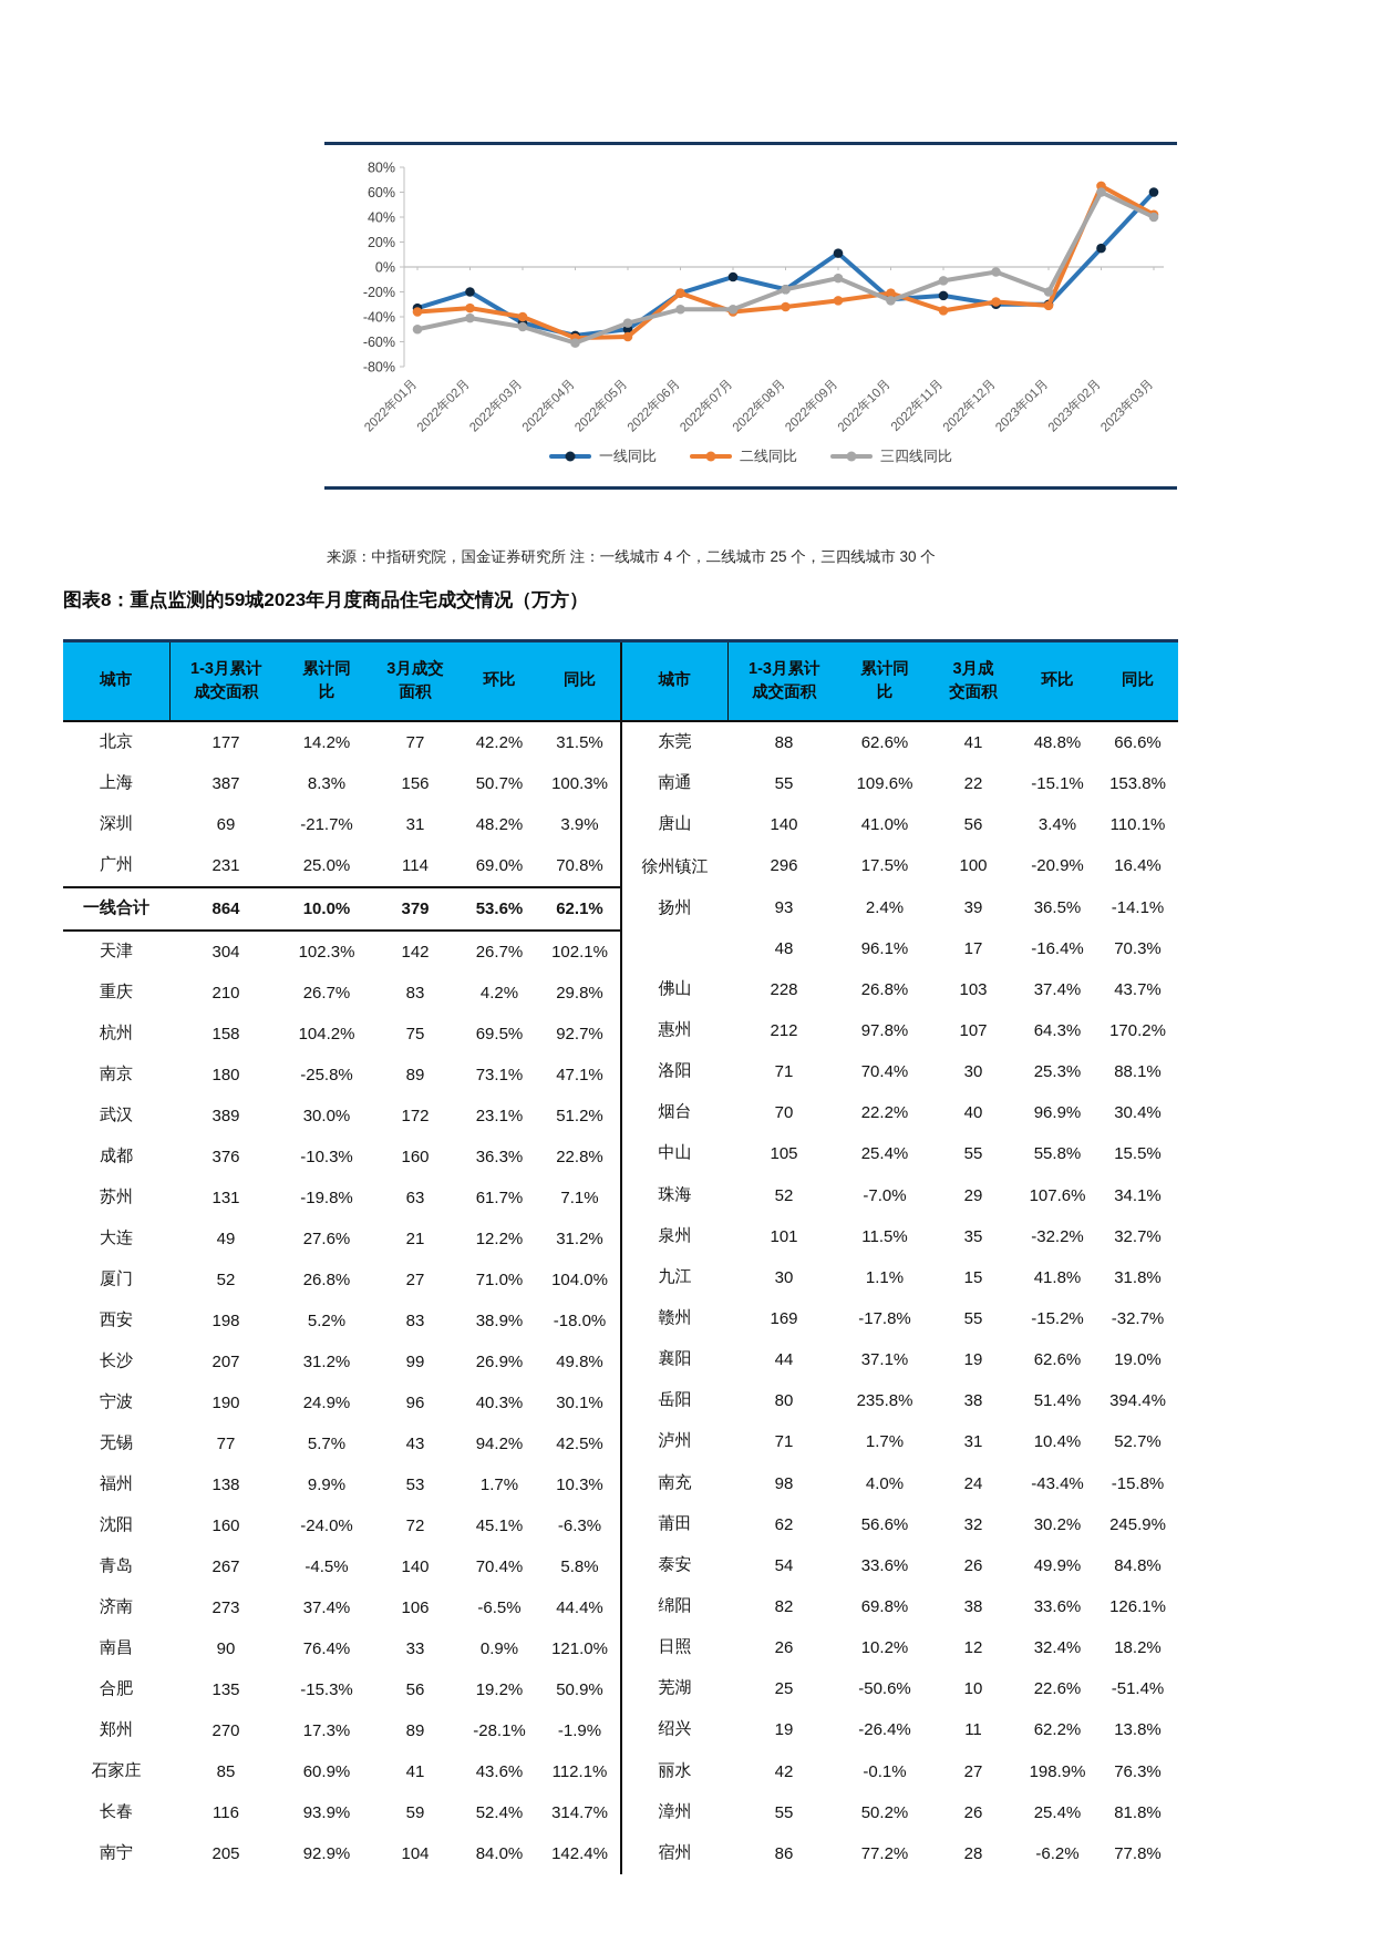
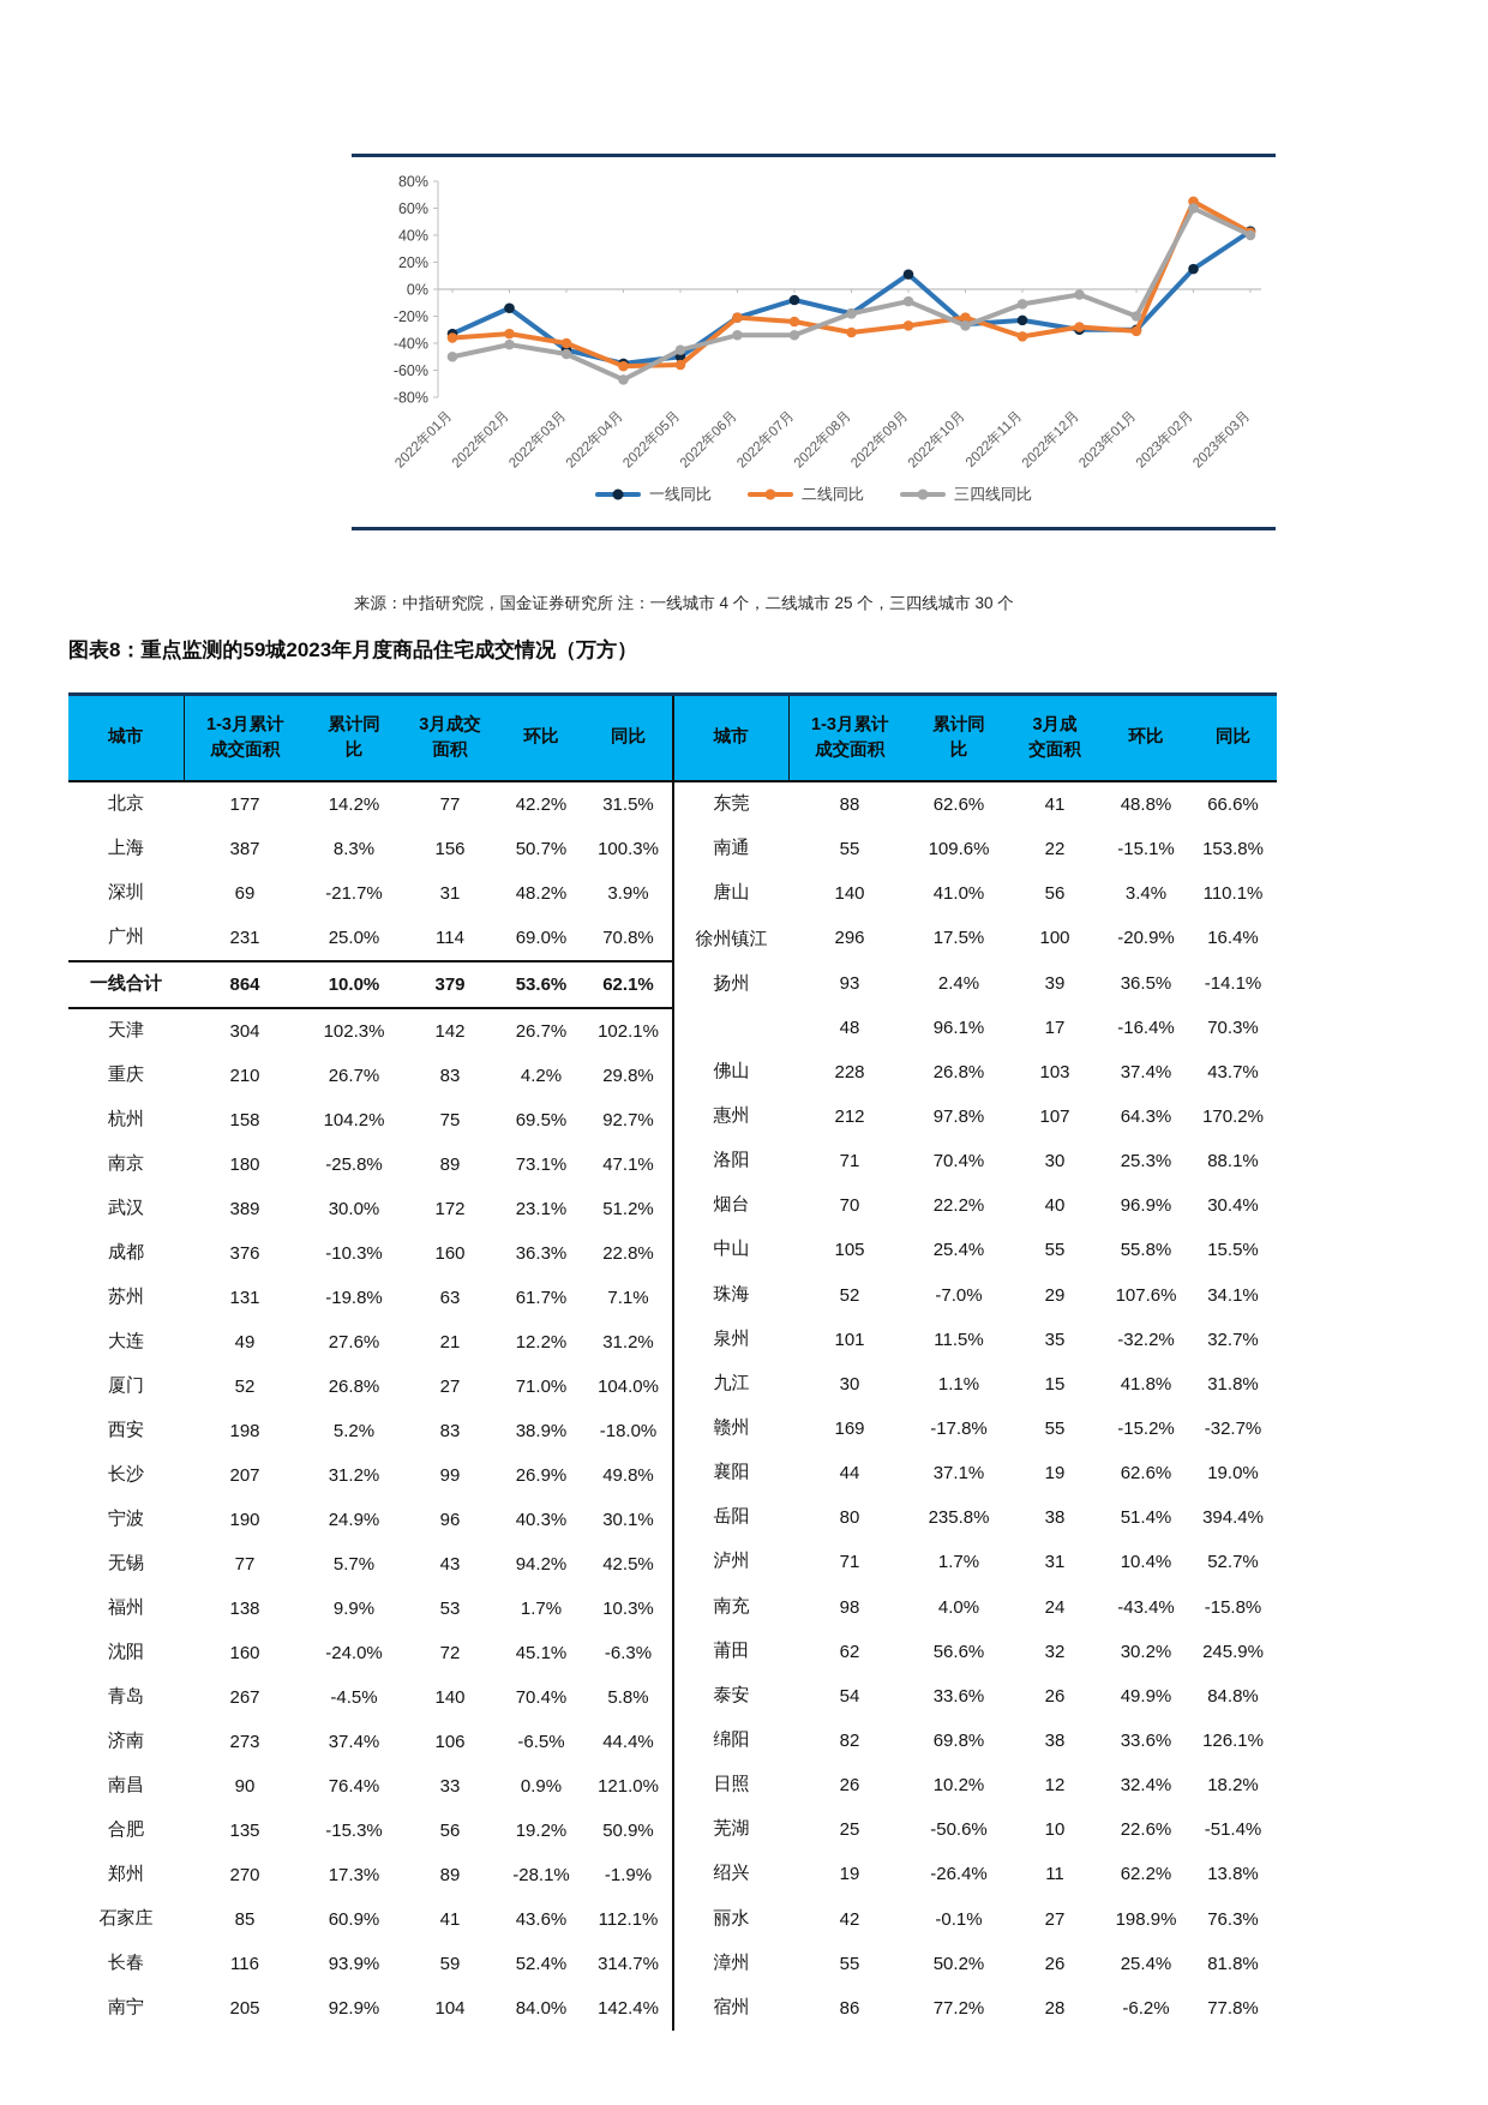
一线同比/2022年02月: -20% -> -14%
三四线同比/2022年04月: -61% -> -67%
二线同比/2022年07月: -36% -> -24%
一线同比/2023年03月: 60% -> 43%
